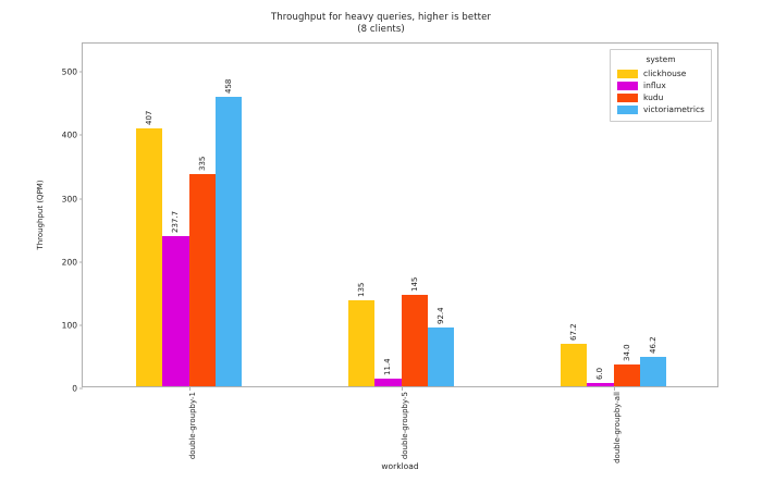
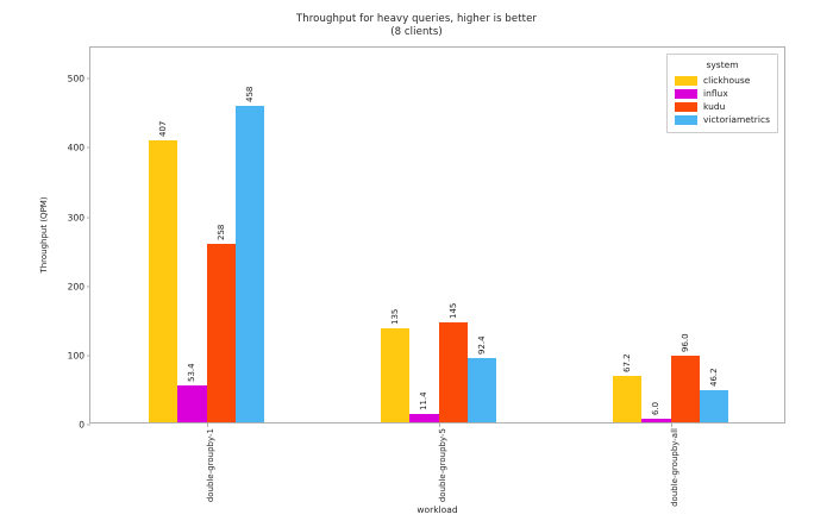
influx/double-groupby-1: 237.7 -> 53.4
kudu/double-groupby-1: 335 -> 258
kudu/double-groupby-all: 34.0 -> 96.0
